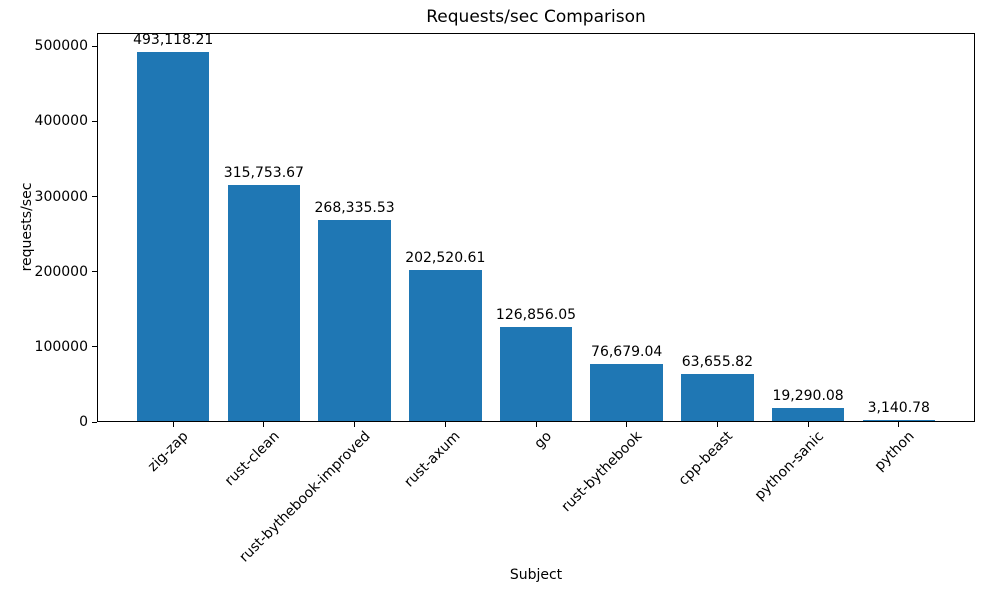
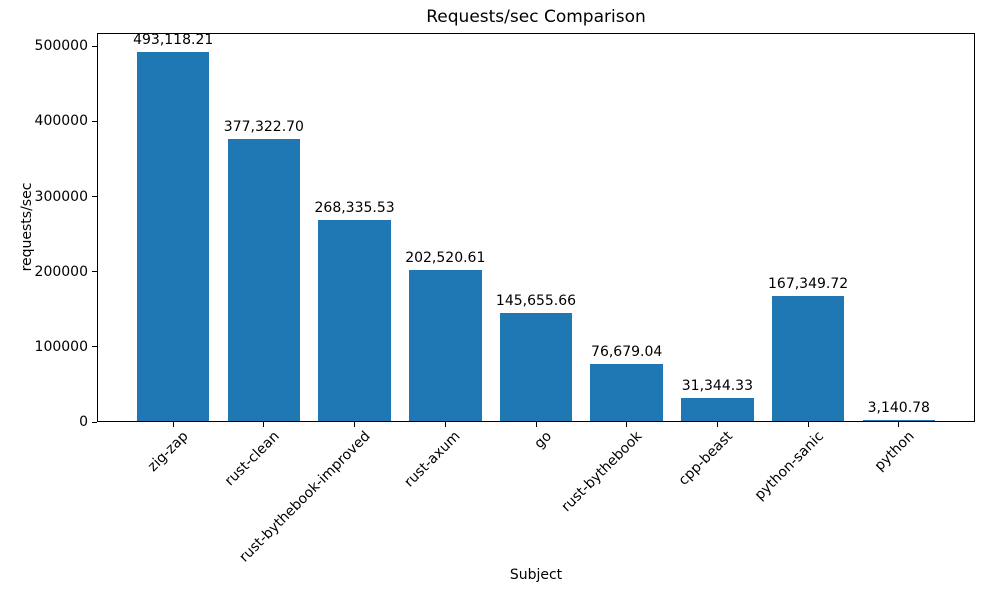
rust-clean: 315,753.67 -> 377,322.70
go: 126,856.05 -> 145,655.66
cpp-beast: 63,655.82 -> 31,344.33
python-sanic: 19,290.08 -> 167,349.72
